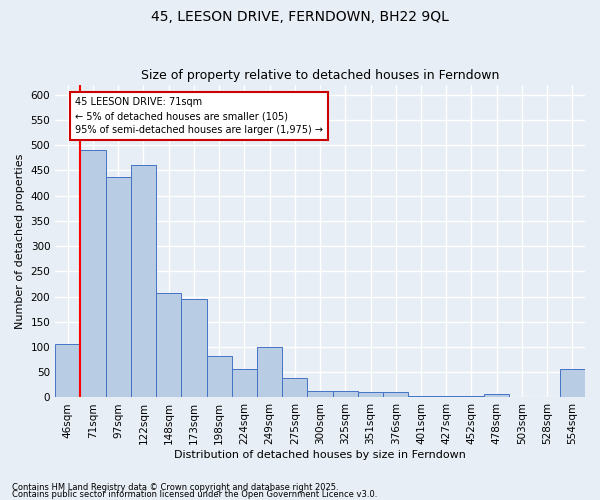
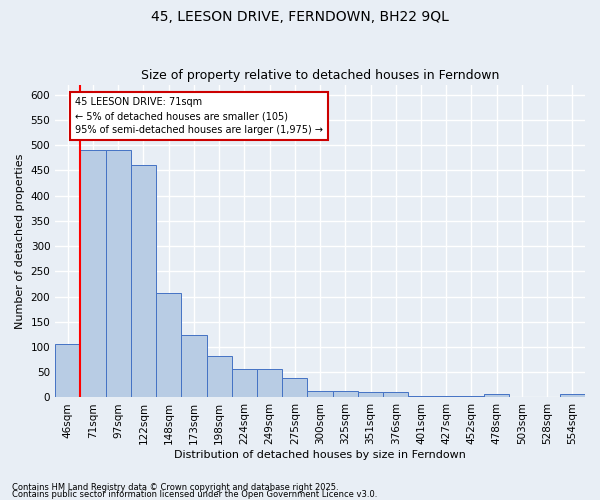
97sqm: 436 -> 490
173sqm: 196 -> 123
249sqm: 100 -> 57
554sqm: 56 -> 6
